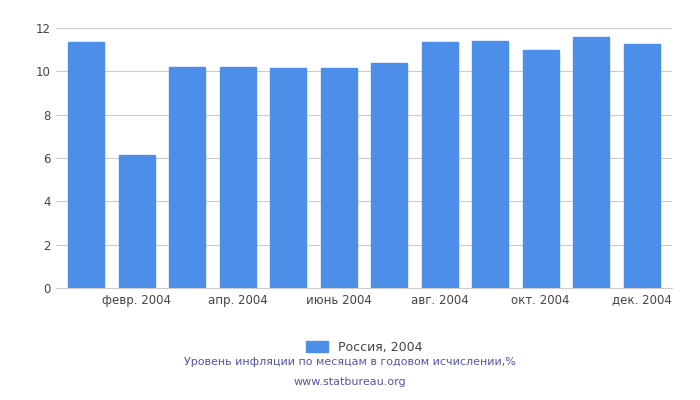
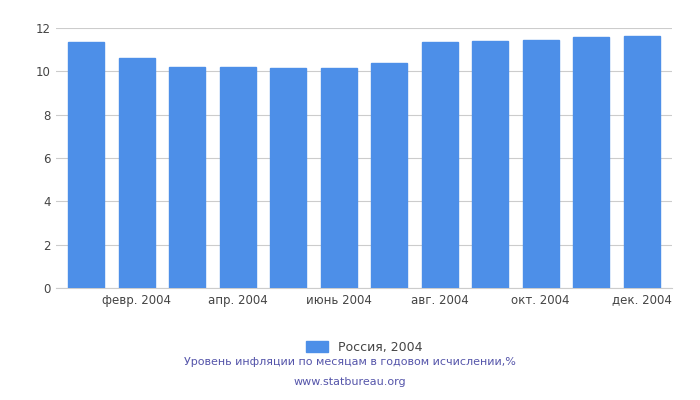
февр. 2004: 6.15 -> 10.60
окт. 2004: 11.00 -> 11.45
дек. 2004: 11.25 -> 11.65
